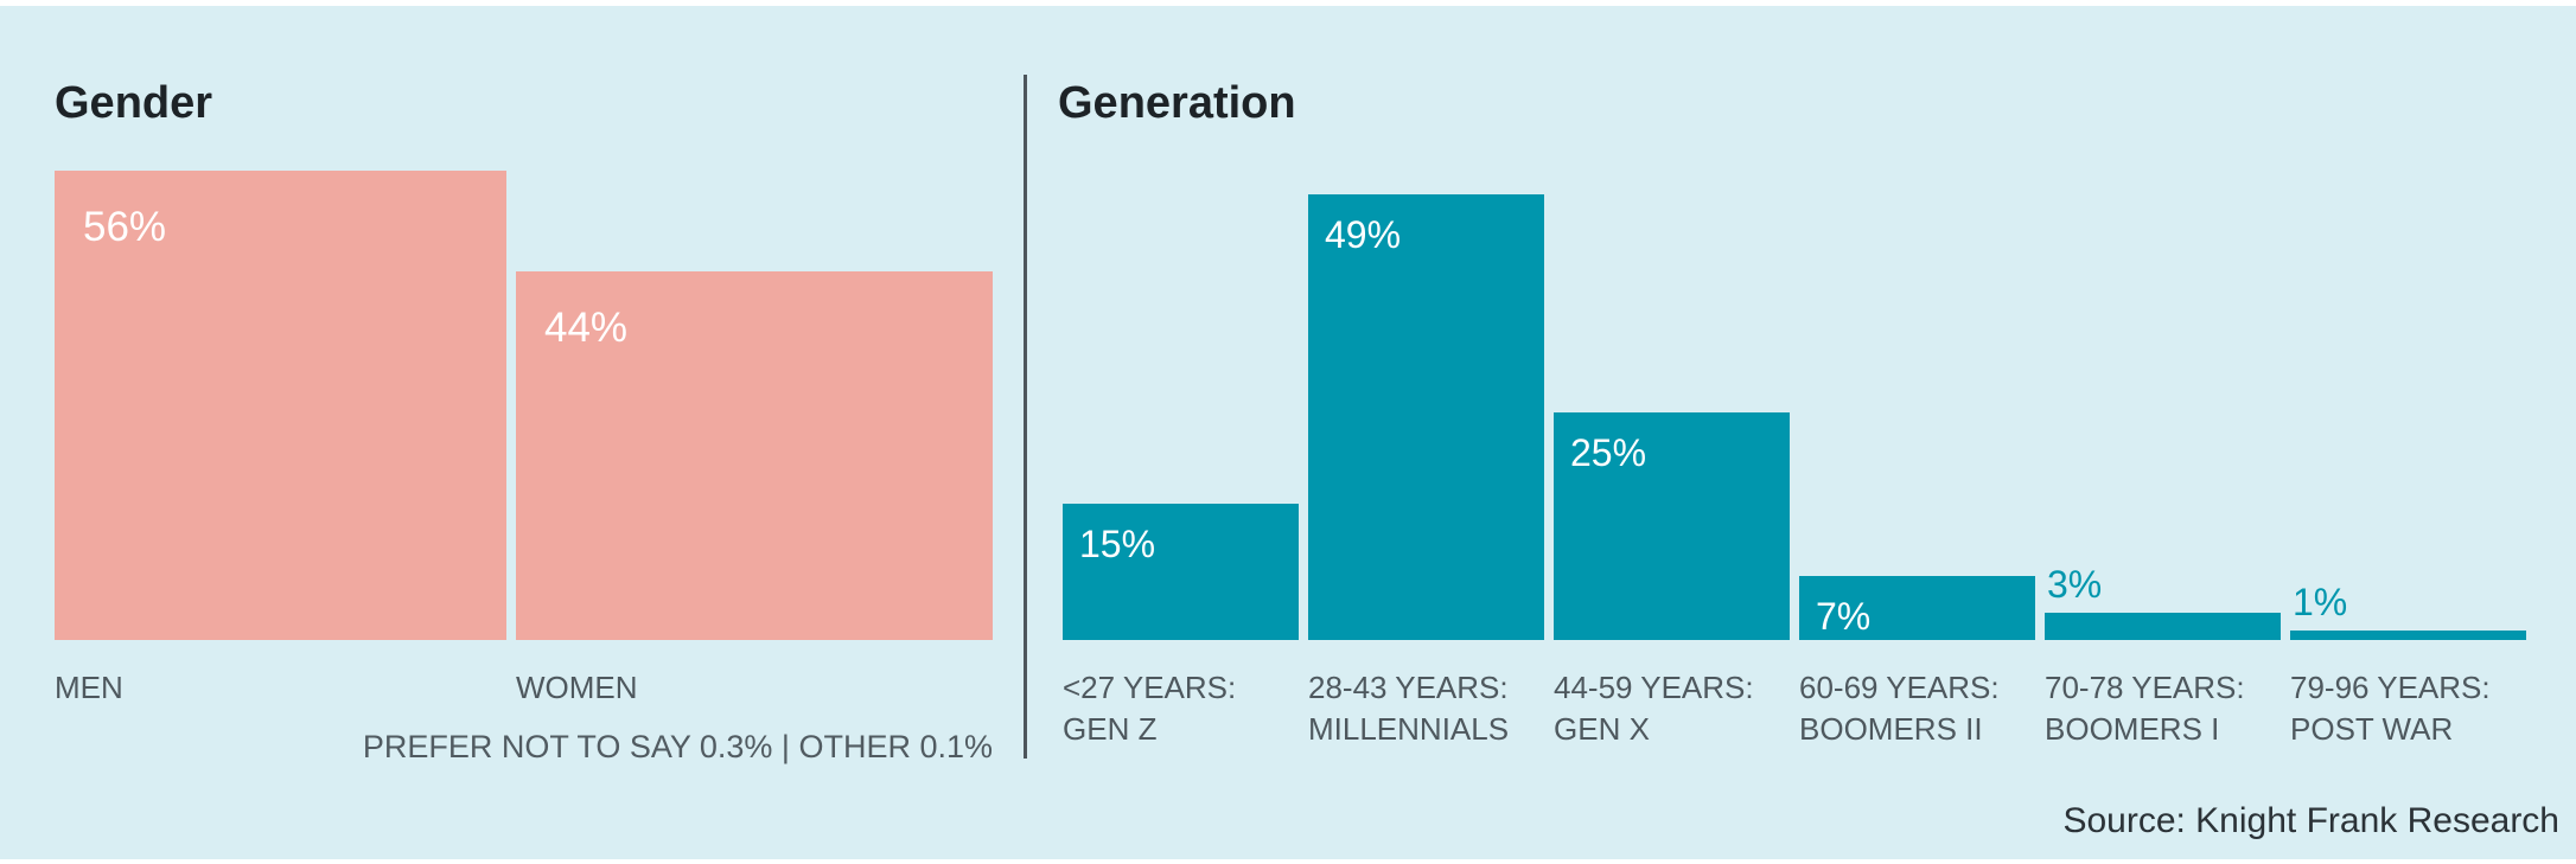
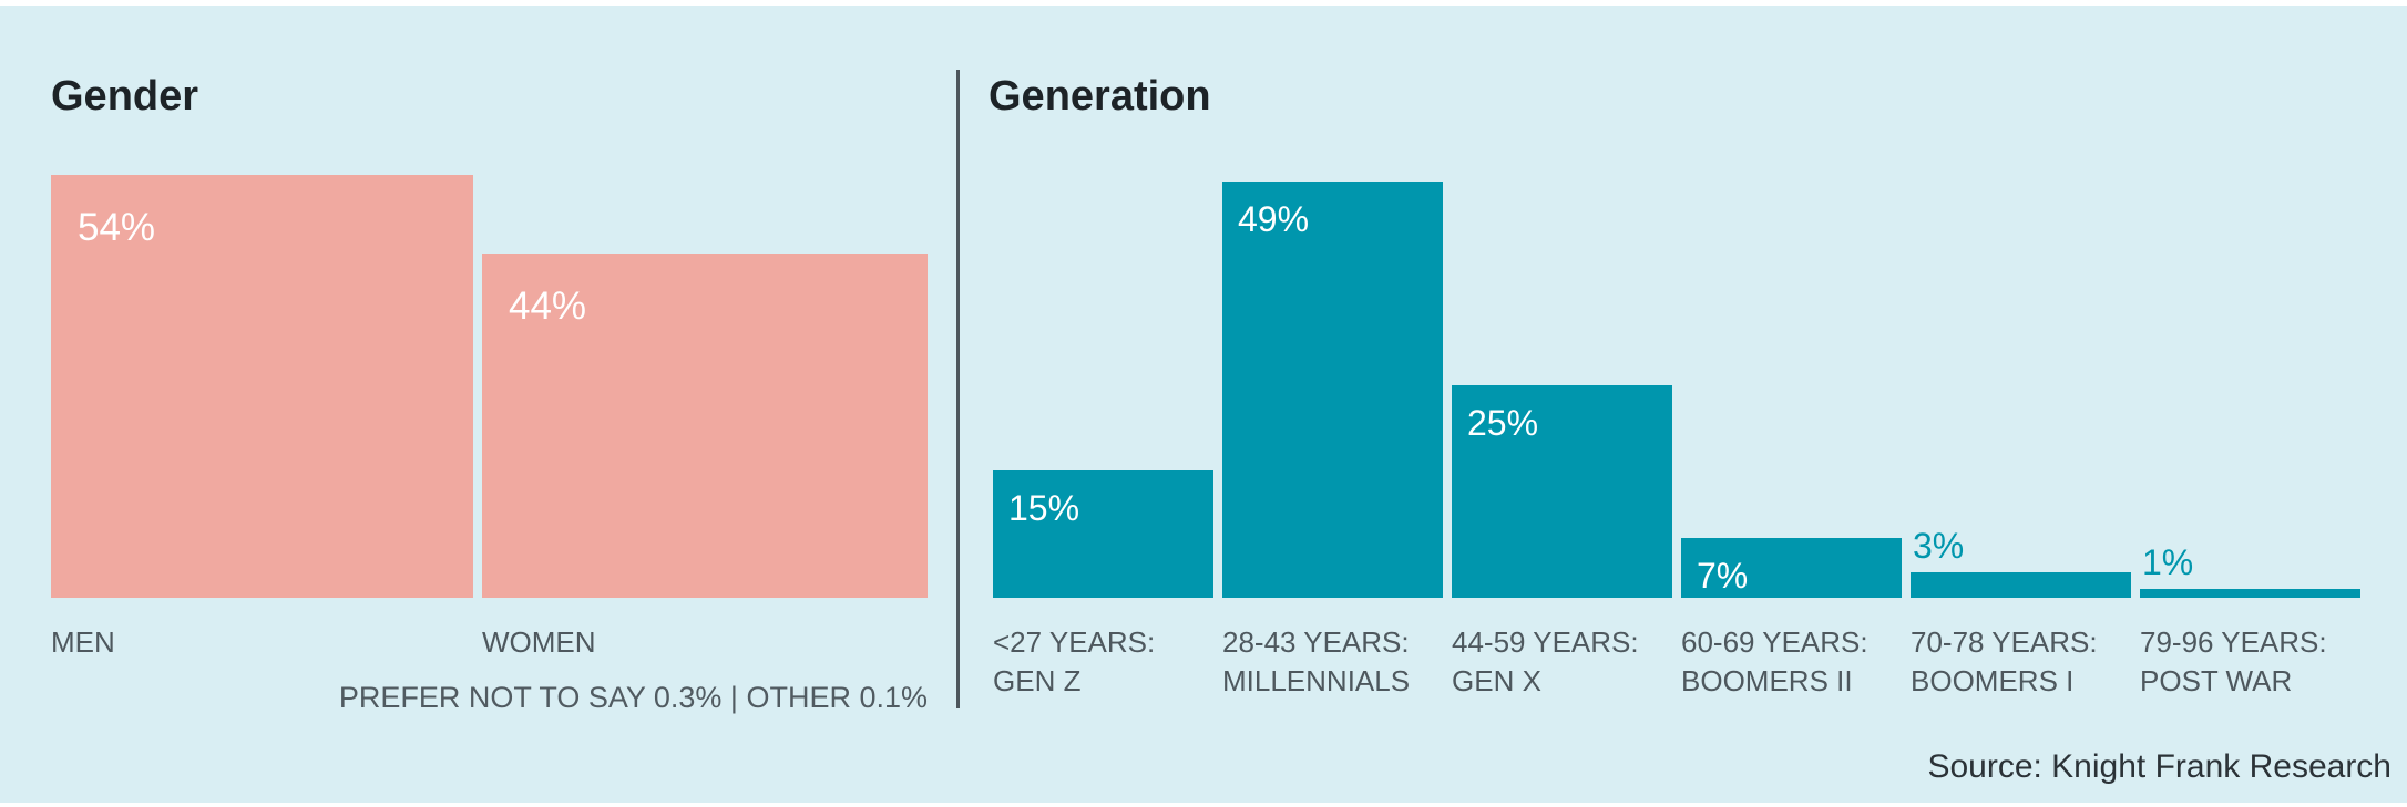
Gender/MEN: 56% -> 54%
